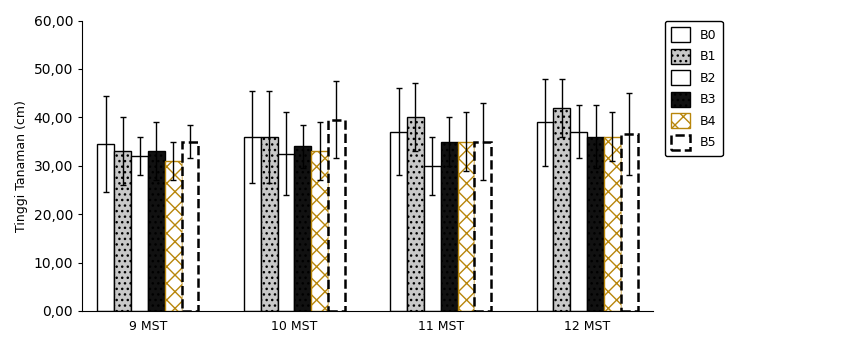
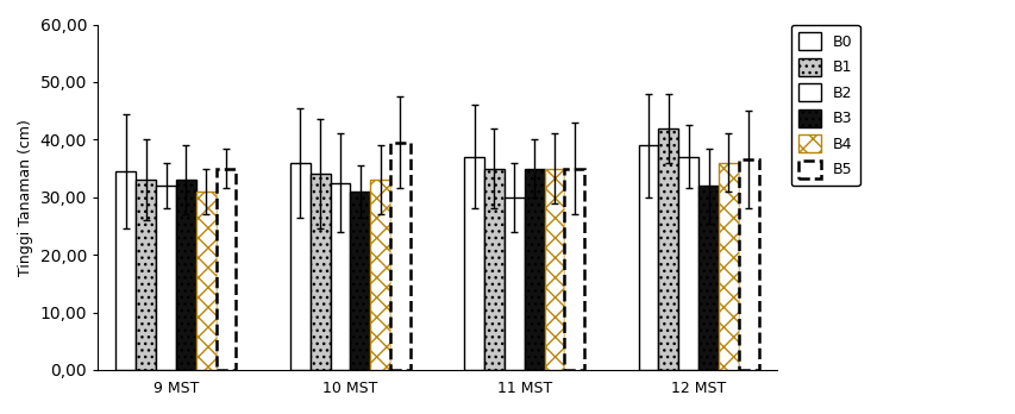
B1/10 MST: 36 -> 34
B3/10 MST: 34 -> 31
B1/11 MST: 40 -> 35
B3/12 MST: 36 -> 32
